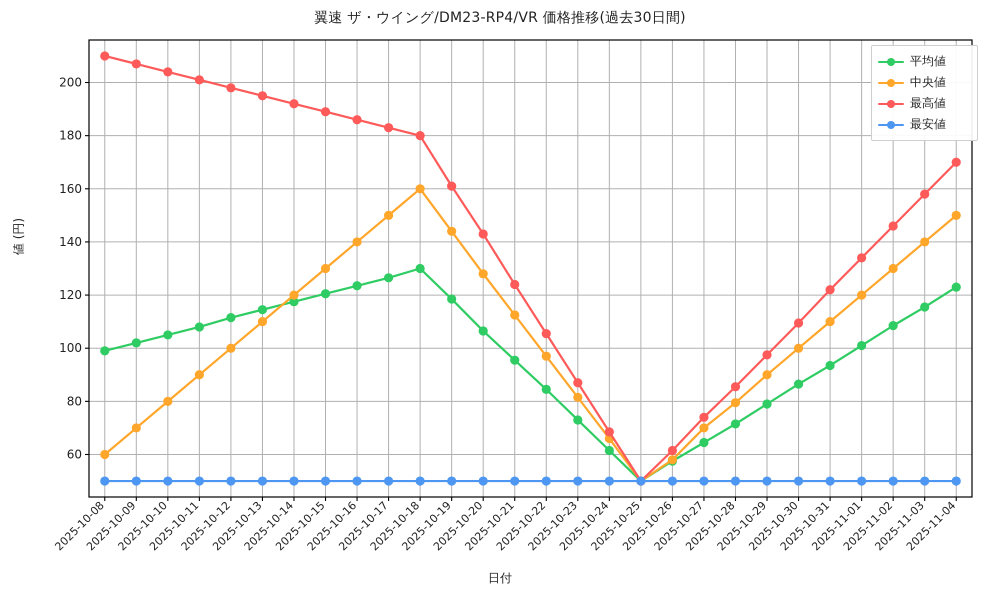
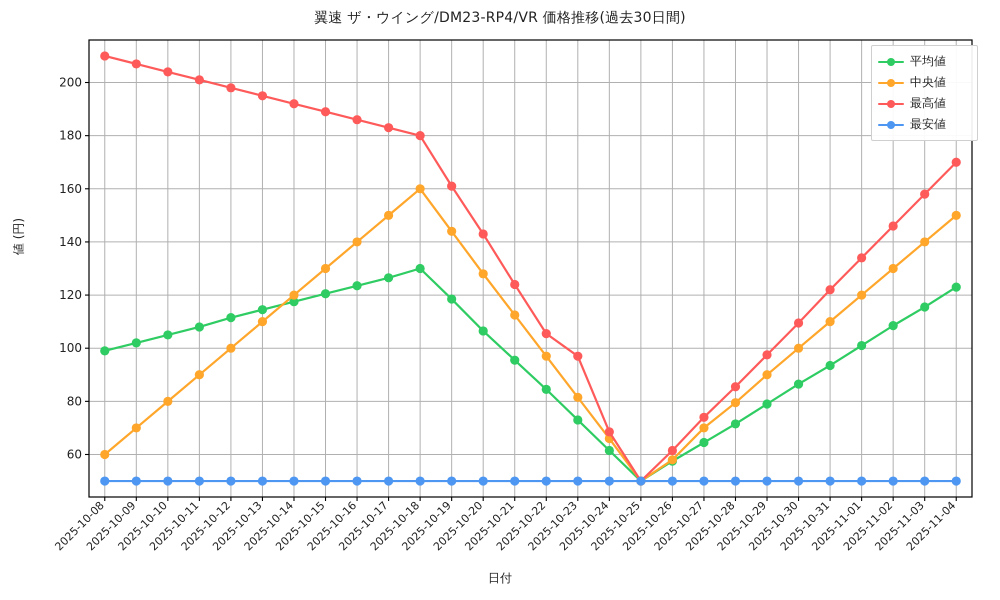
最高値/2025-10-23: 87 -> 97
